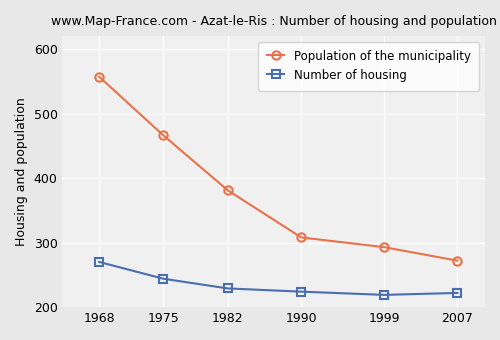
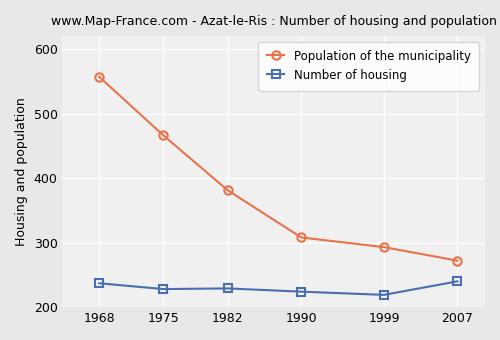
Number of housing/1968: 270 -> 237
Number of housing/1975: 244 -> 228
Number of housing/2007: 222 -> 240
